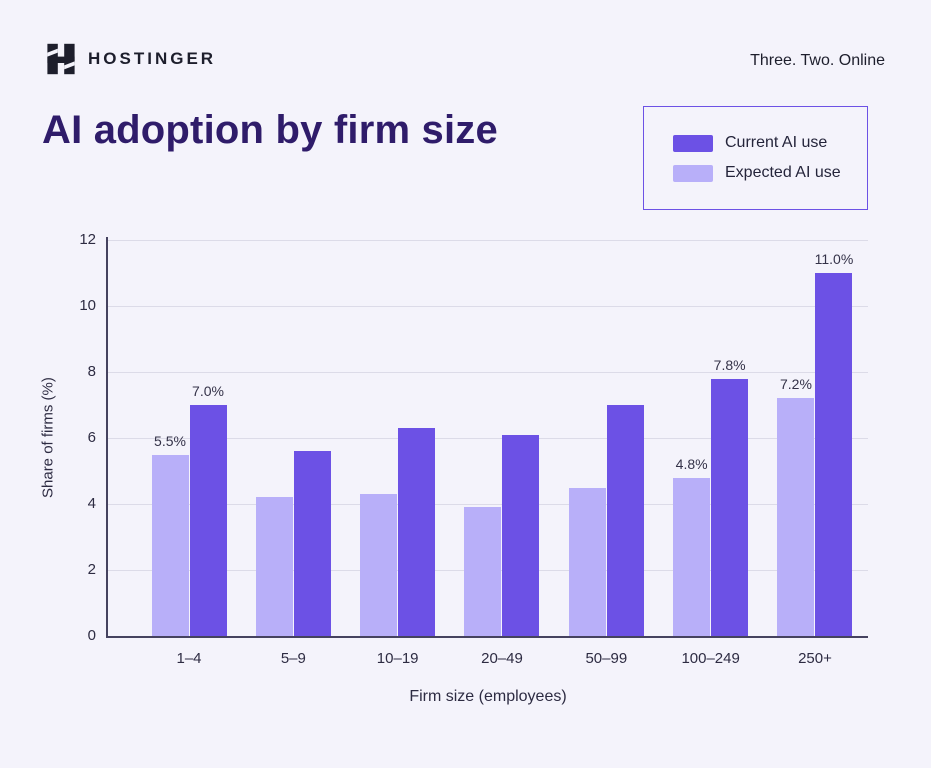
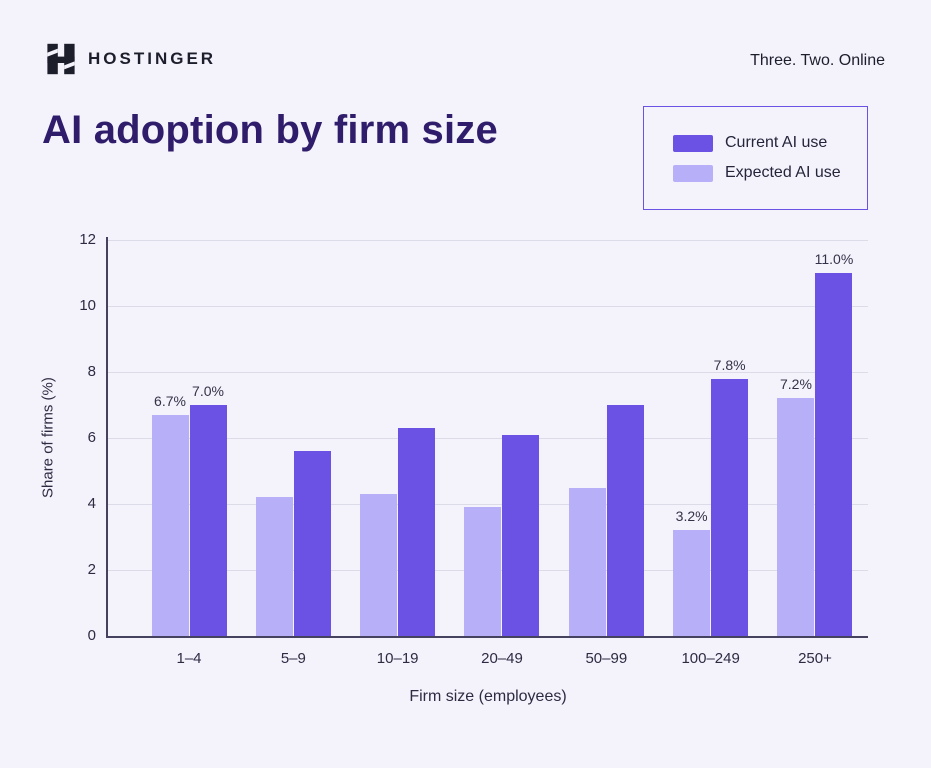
Expected AI use/1–4: 5.5% -> 6.7%
Expected AI use/100–249: 4.8% -> 3.2%
